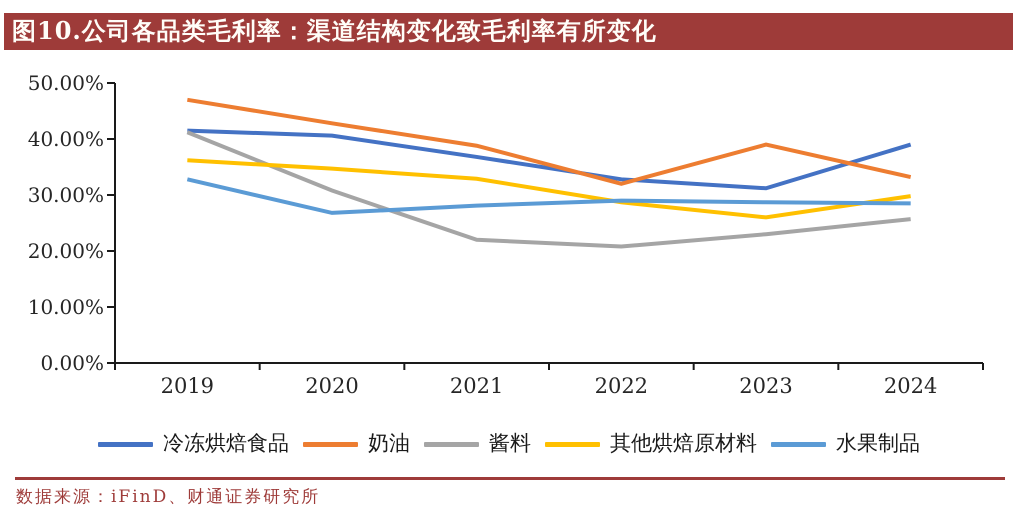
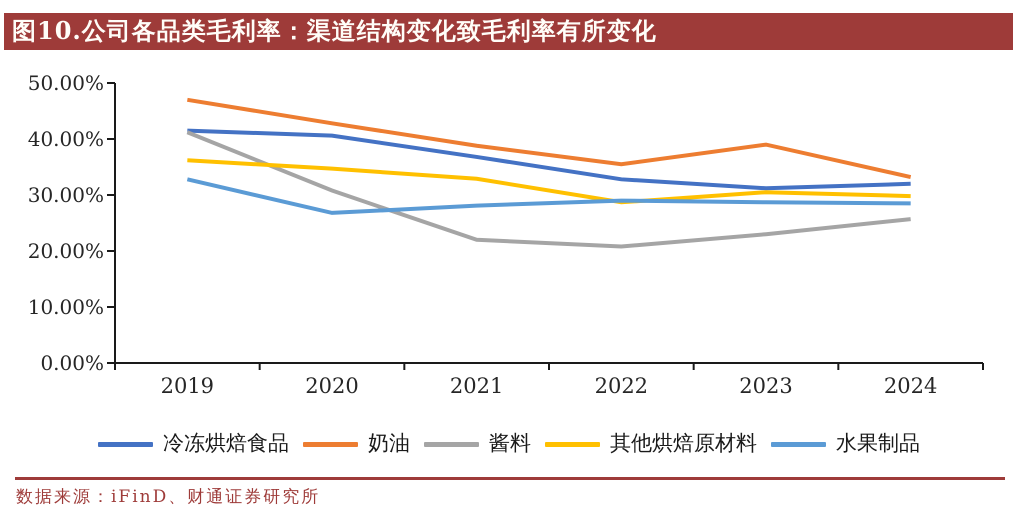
奶油/2022: 32% -> 36%
其他烘焙原材料/2023: 26% -> 30%
冷冻烘焙食品/2024: 39% -> 32%
